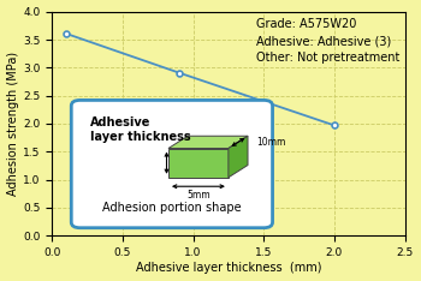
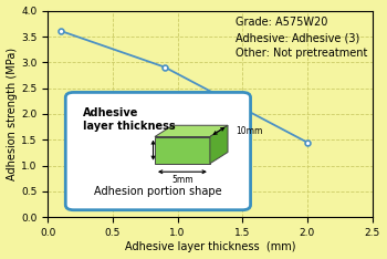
2.0: 1.97 -> 1.45
